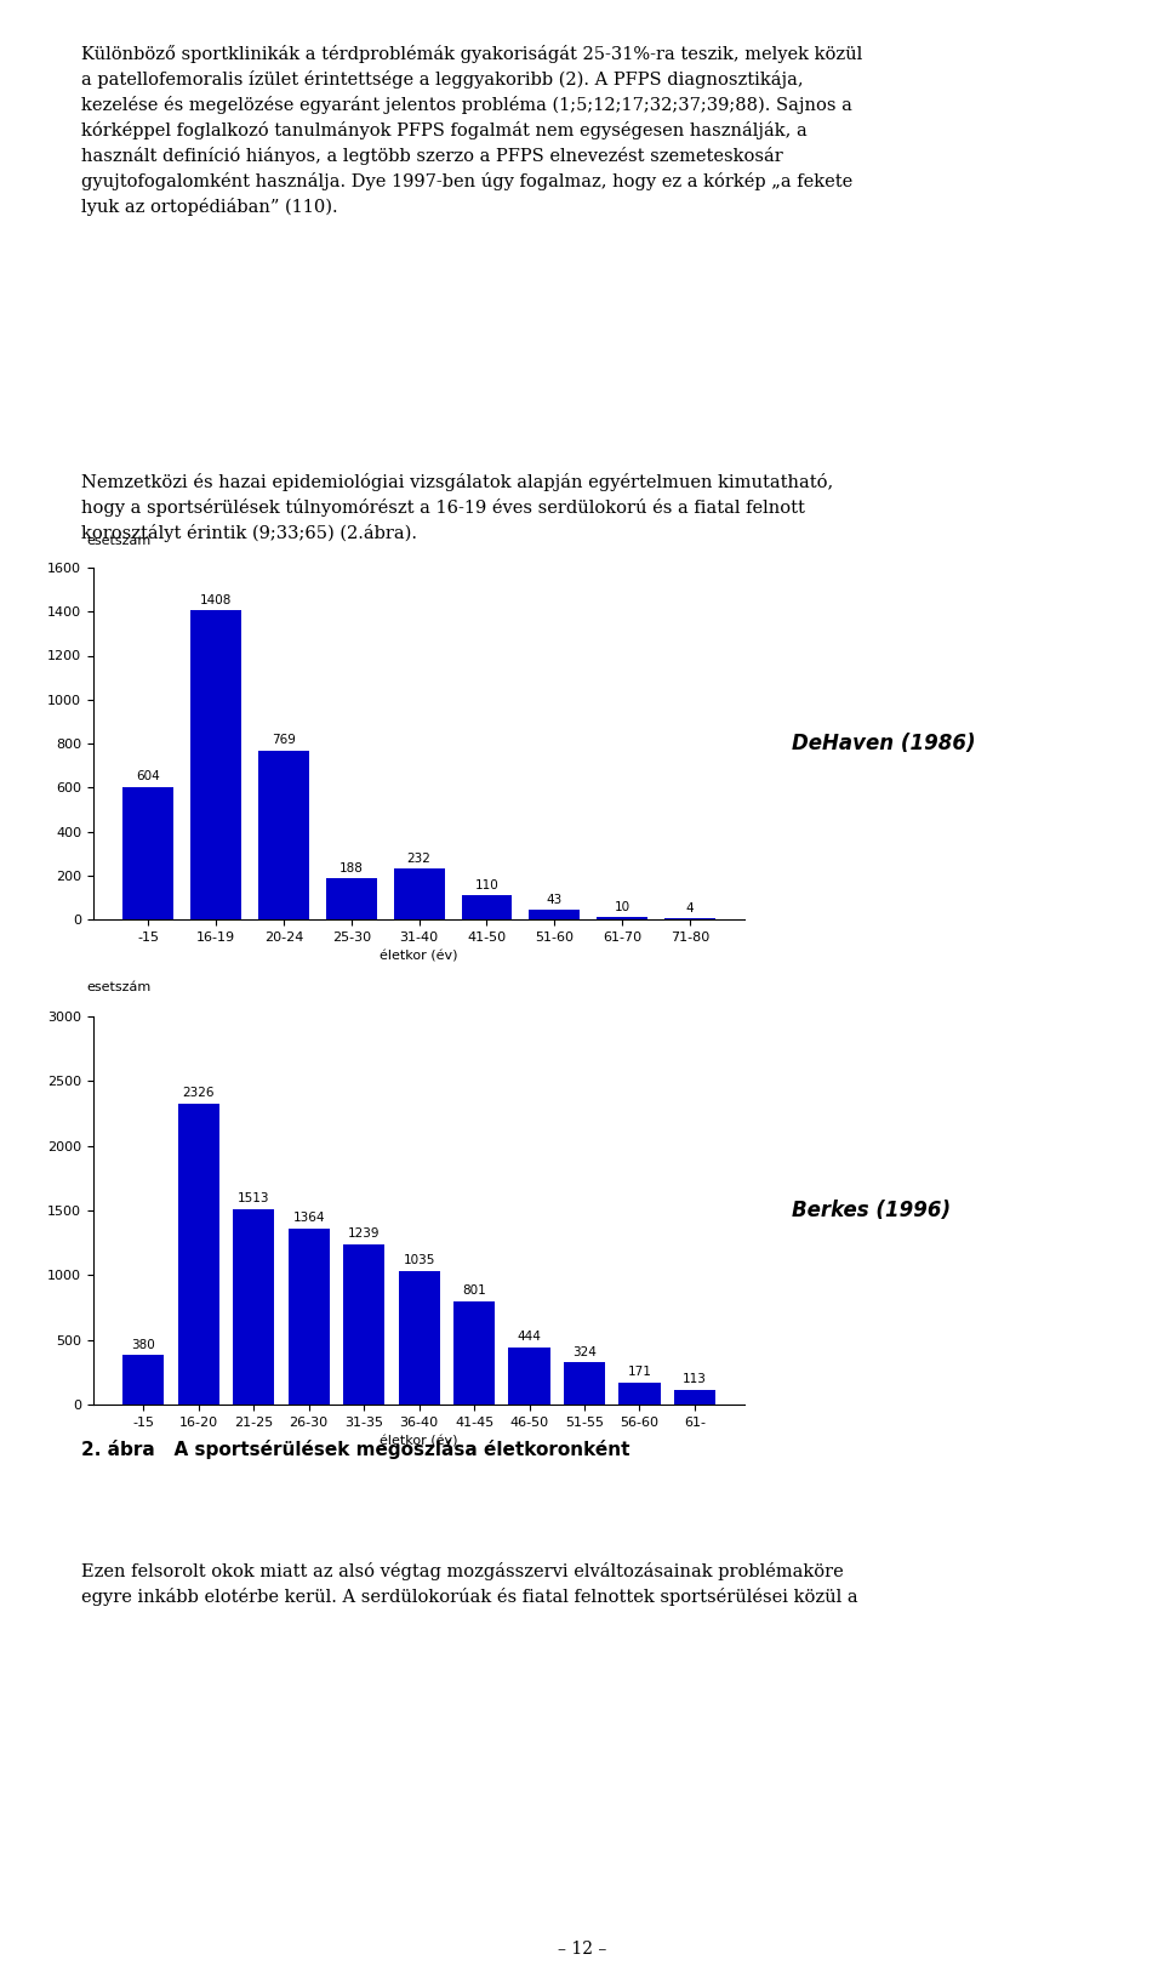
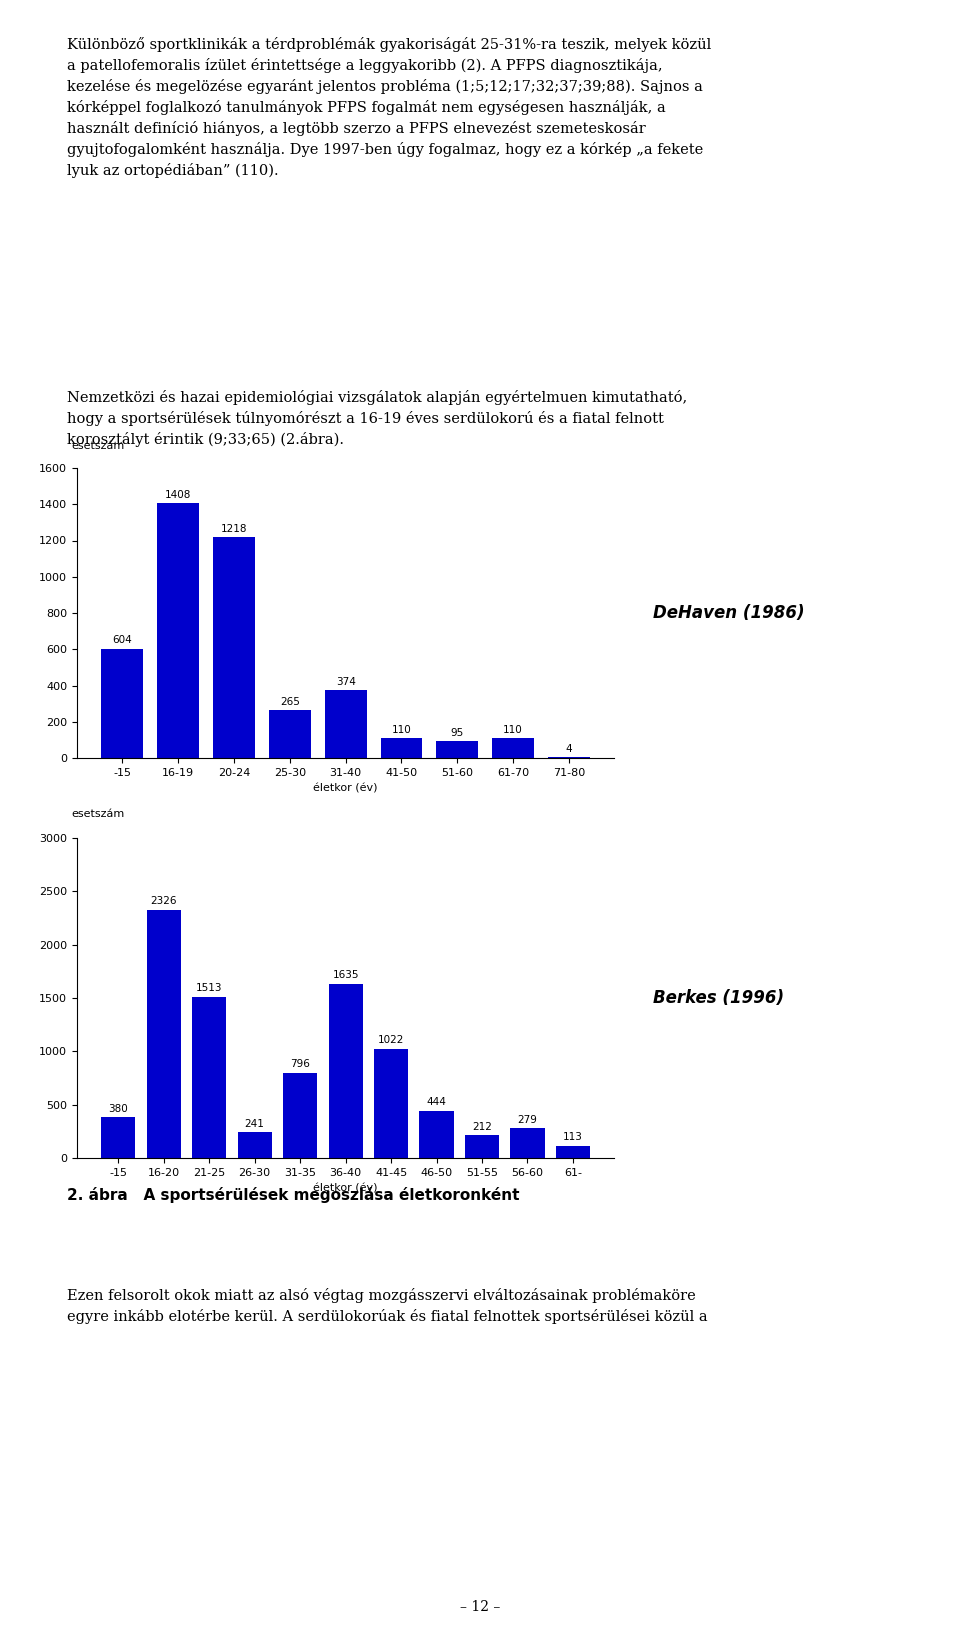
20-24: 769 -> 1218
25-30: 188 -> 265
31-40: 232 -> 374
51-60: 43 -> 95
61-70: 10 -> 110
26-30: 1364 -> 241
31-35: 1239 -> 796
36-40: 1035 -> 1635
41-45: 801 -> 1022
51-55: 324 -> 212
56-60: 171 -> 279
